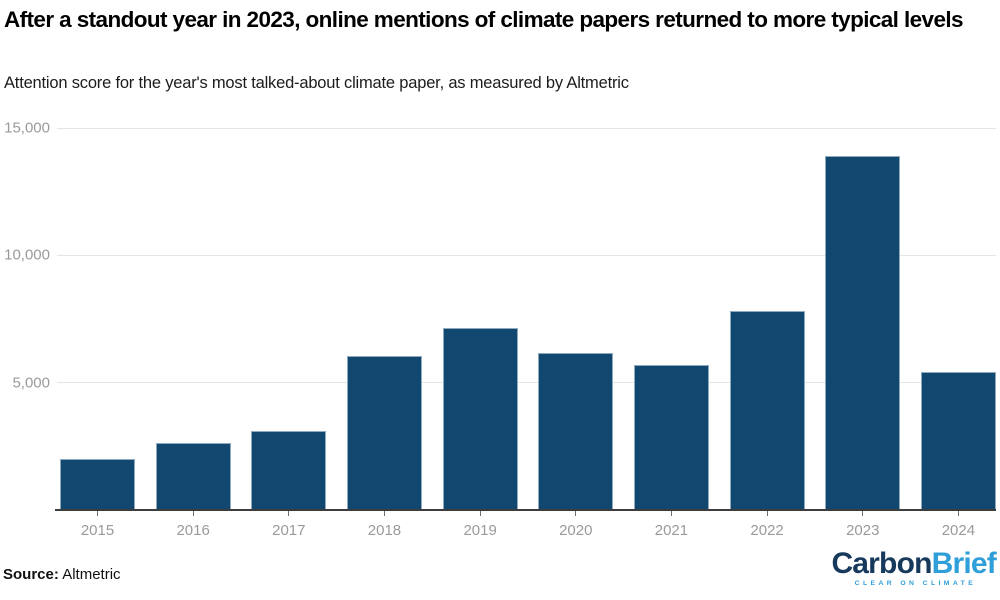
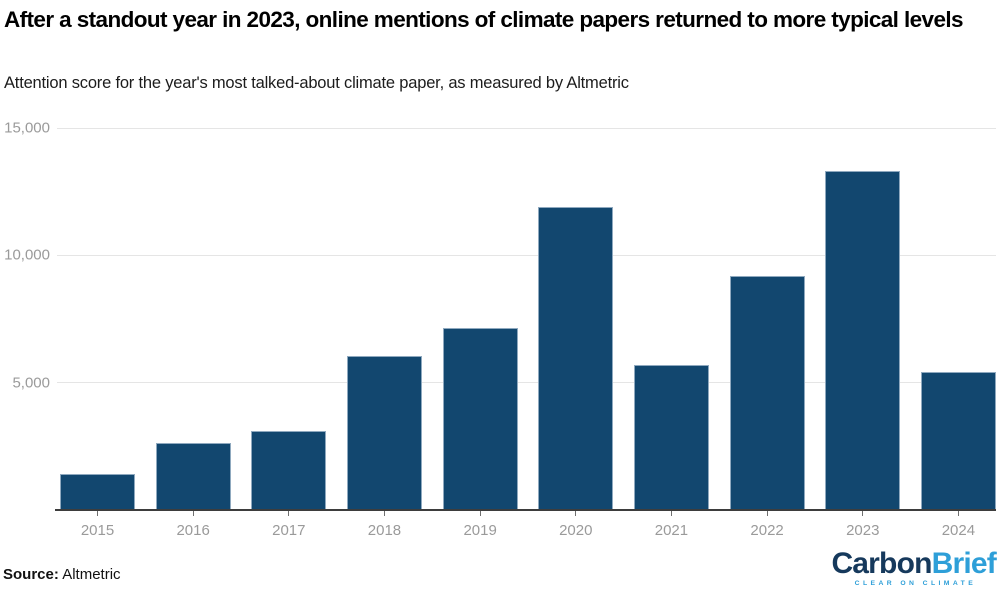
2015: 2000 -> 1400
2020: 6200 -> 11900
2022: 7800 -> 9200
2023: 13900 -> 13300
